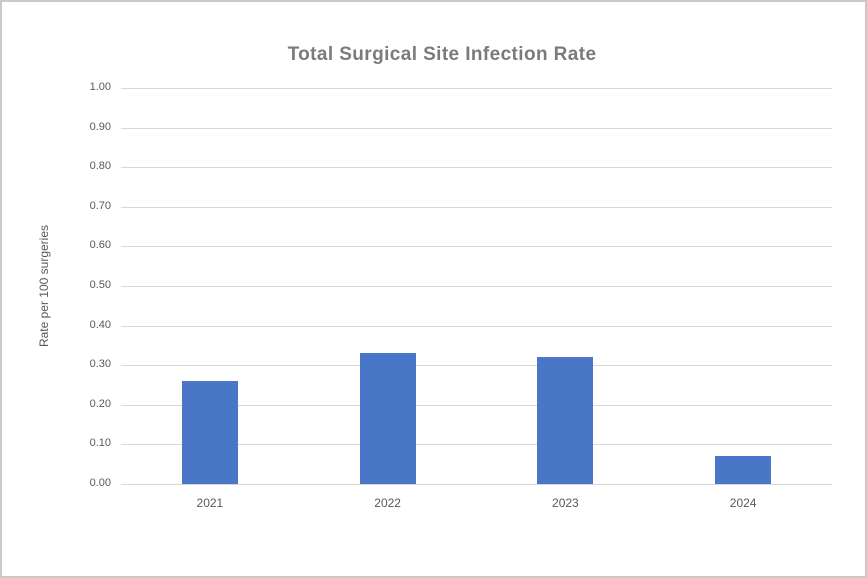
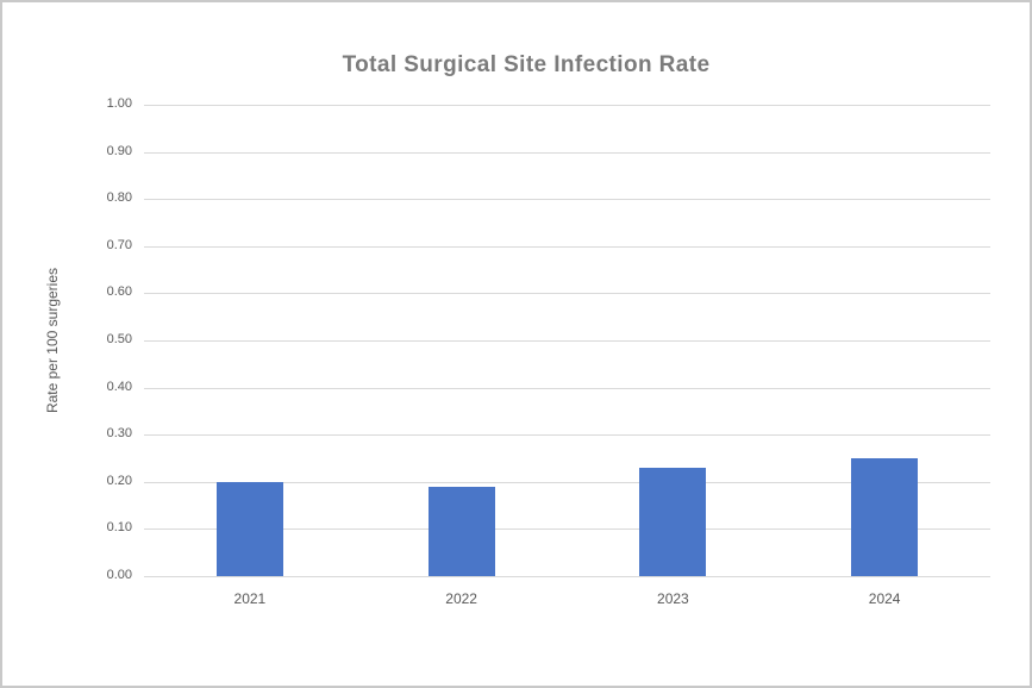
2021: 0.26 -> 0.20
2022: 0.33 -> 0.19
2023: 0.32 -> 0.23
2024: 0.07 -> 0.25
